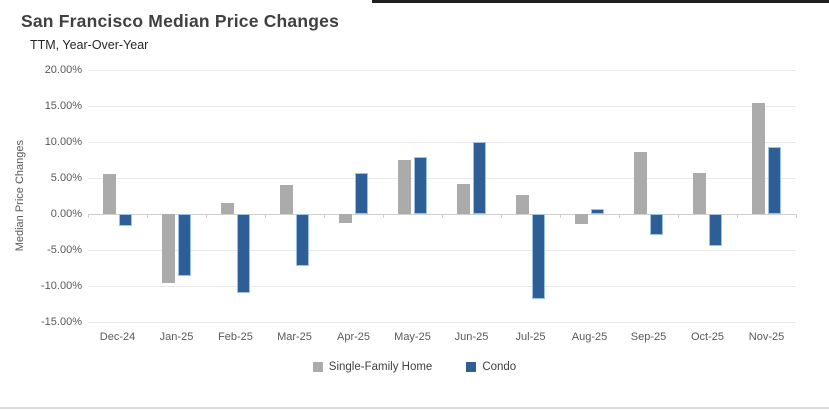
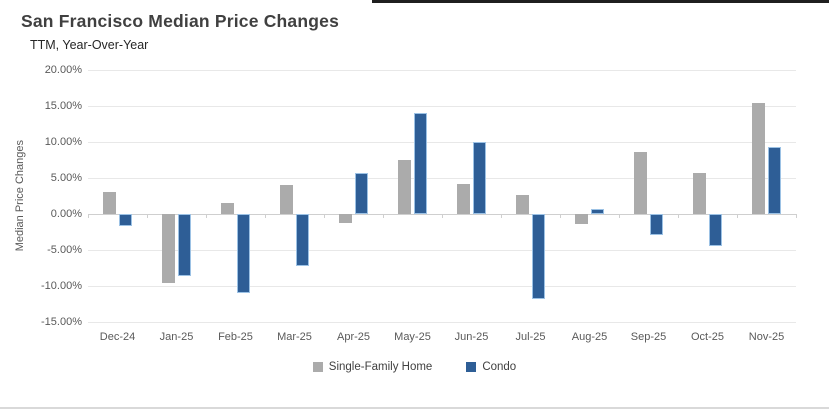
Single-Family Home/Dec-24: 6% -> 3%
Condo/May-25: 8% -> 14%
